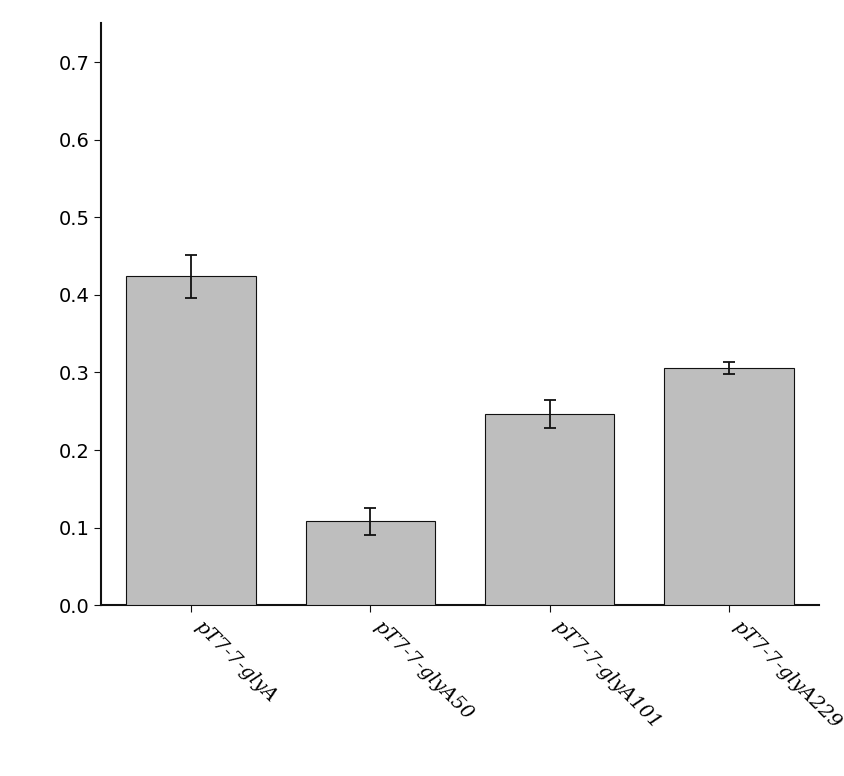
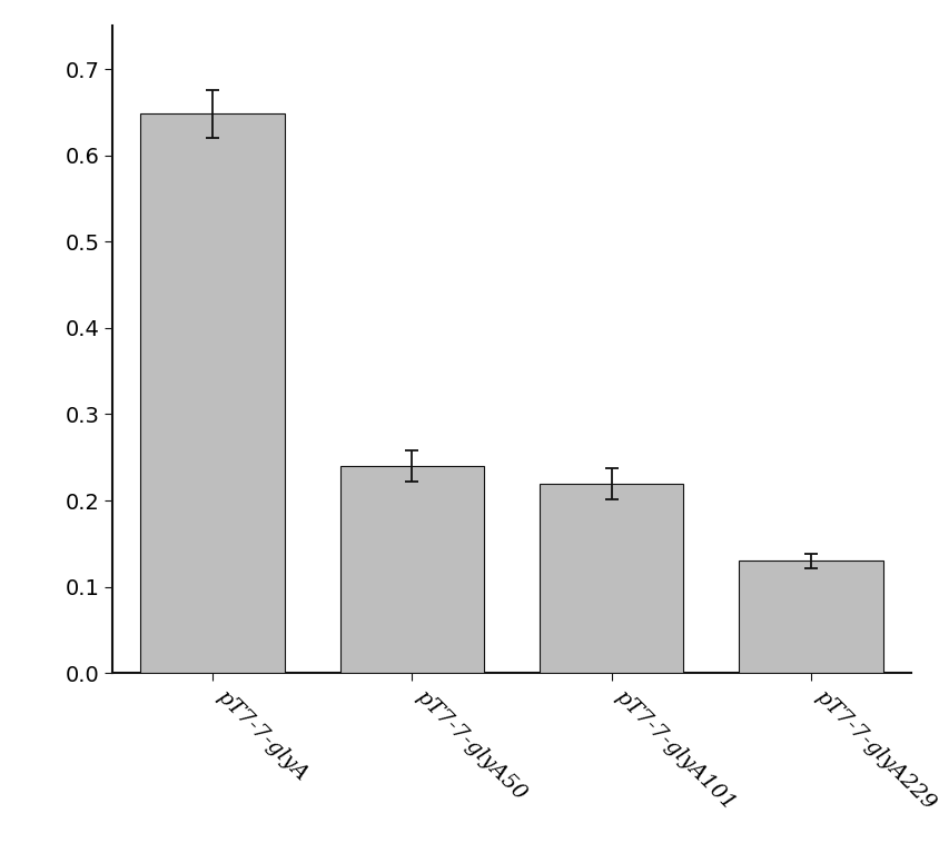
pT7-7-glyA: 0.424 -> 0.648
pT7-7-glyA50: 0.108 -> 0.240
pT7-7-glyA101: 0.246 -> 0.220
pT7-7-glyA229: 0.306 -> 0.130
